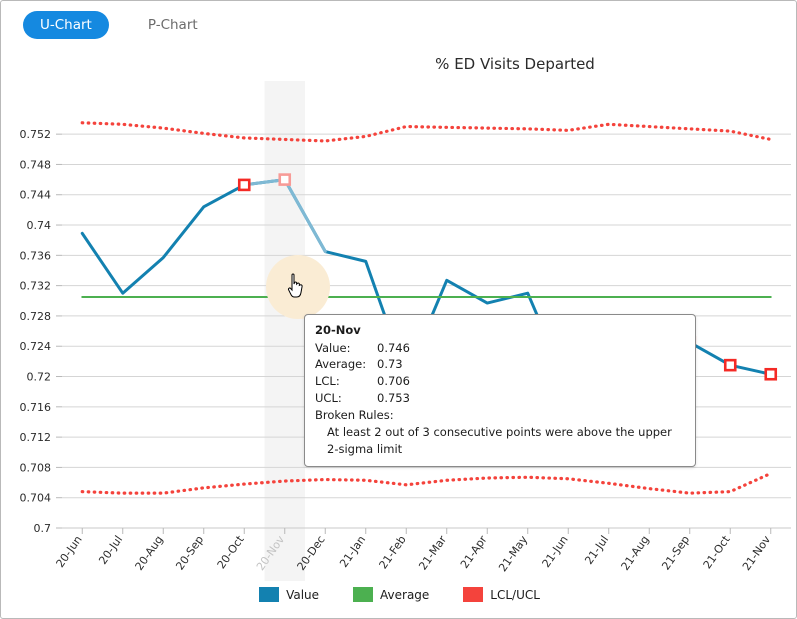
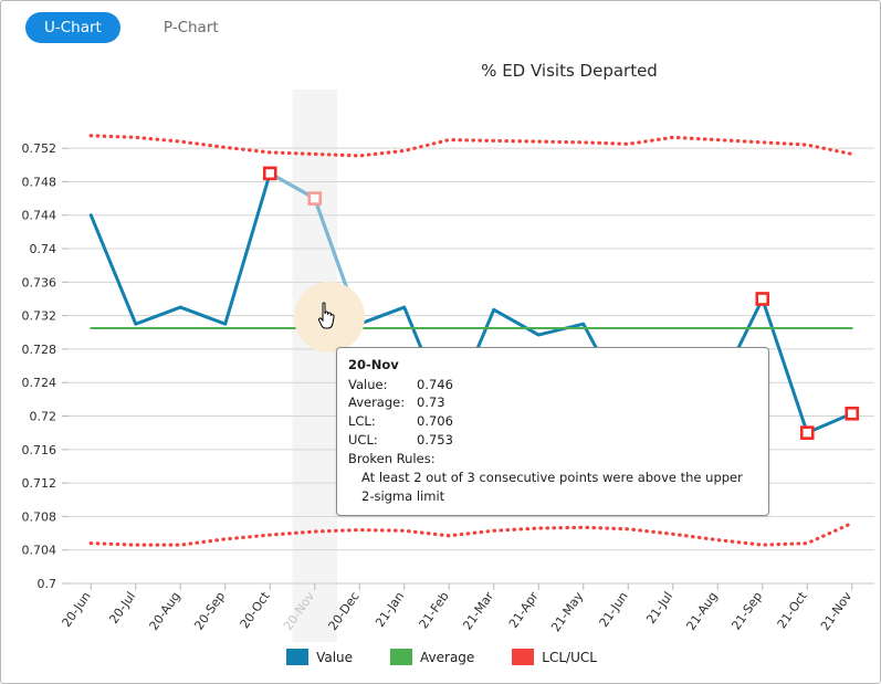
Value/20-Jun: 0.739 -> 0.744
Value/20-Aug: 0.736 -> 0.733
Value/20-Sep: 0.742 -> 0.731
Value/20-Oct: 0.745 -> 0.749
Value/20-Dec: 0.737 -> 0.731
Value/21-Jan: 0.735 -> 0.733
Value/21-Jun: 0.719 -> 0.721
Value/21-Sep: 0.725 -> 0.734
Value/21-Oct: 0.722 -> 0.718
